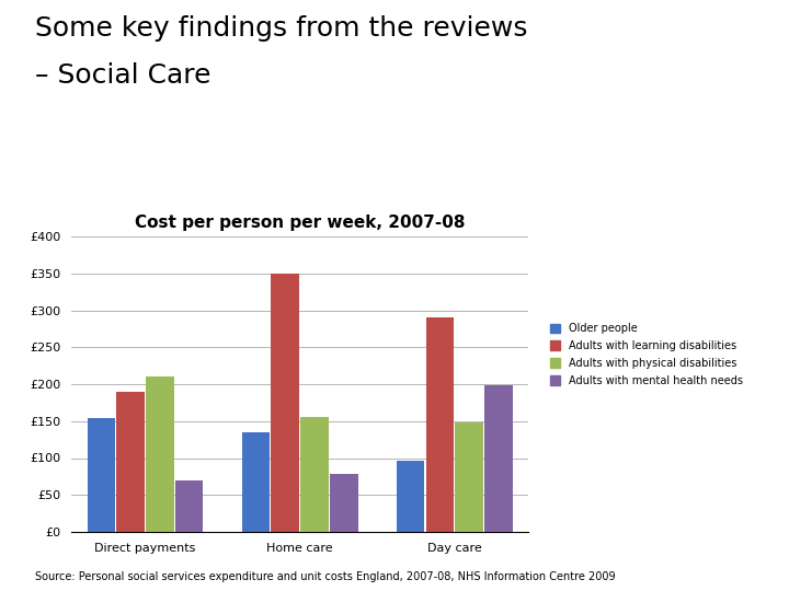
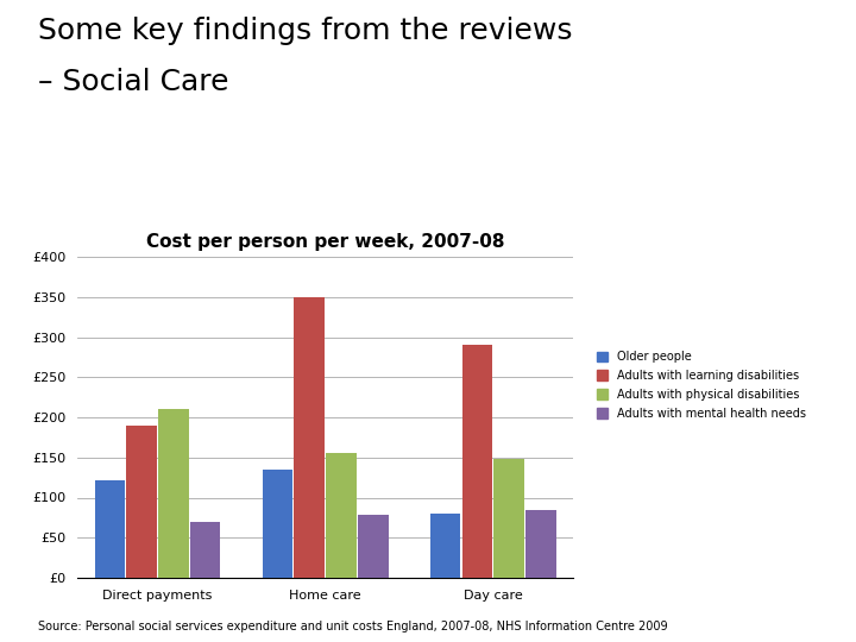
Older people/Direct payments: £154 -> £122
Older people/Day care: £96 -> £80
Adults with mental health needs/Day care: £198 -> £85
